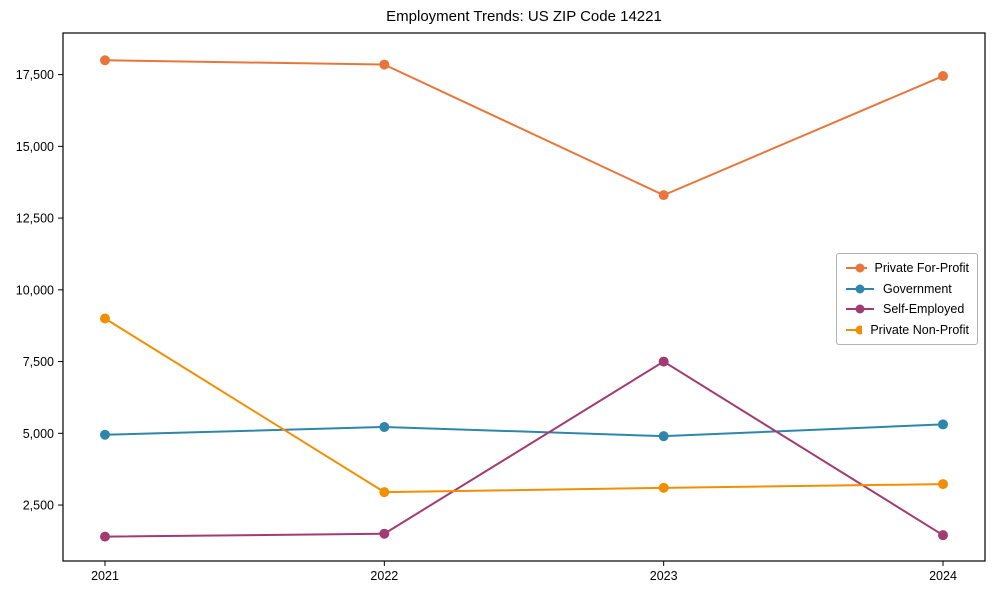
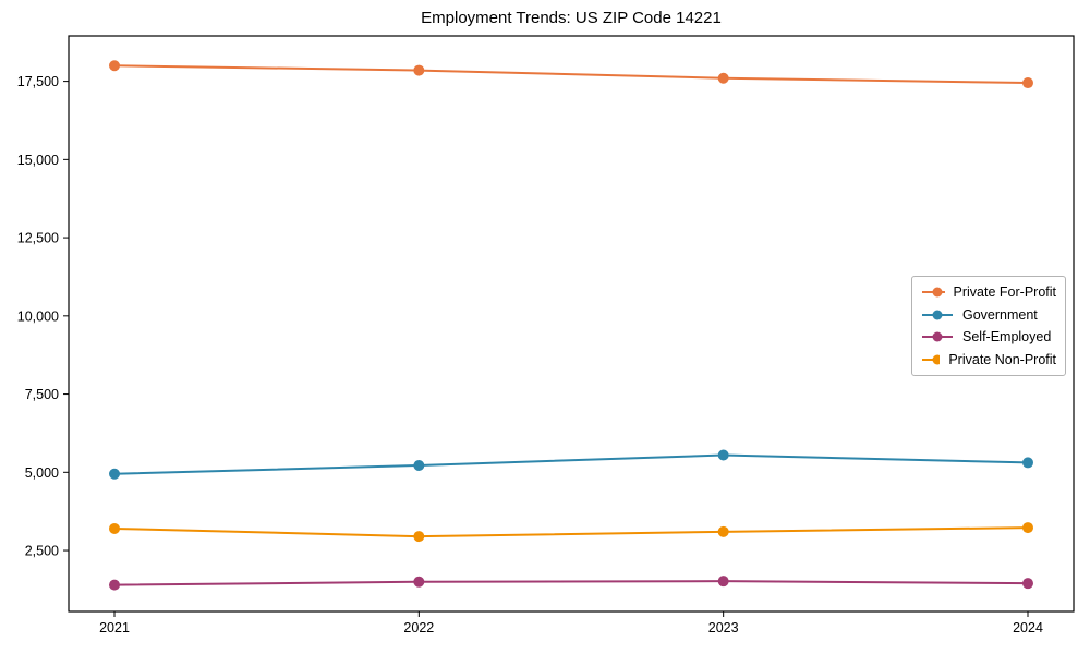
Private Non-Profit/2021: 9000 -> 3200
Private For-Profit/2023: 13300 -> 17600
Government/2023: 4900 -> 5600
Self-Employed/2023: 7500 -> 1500
